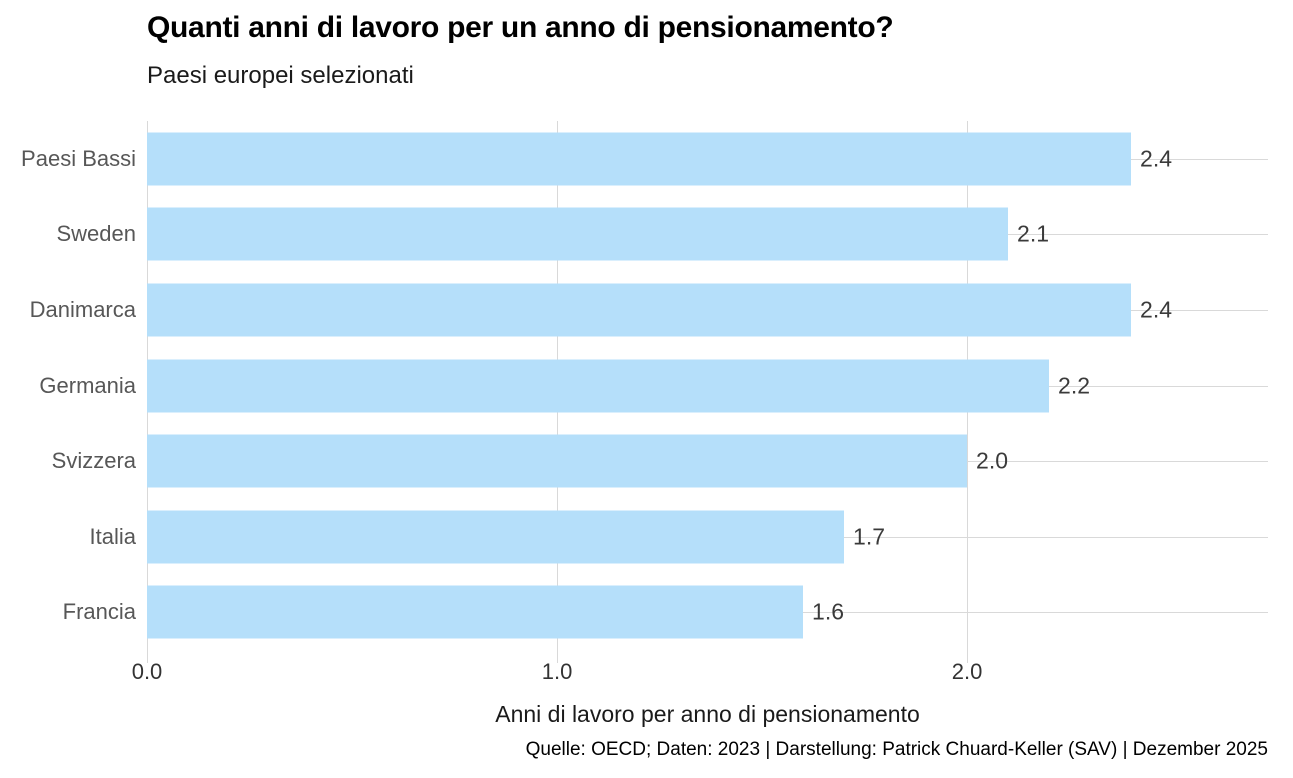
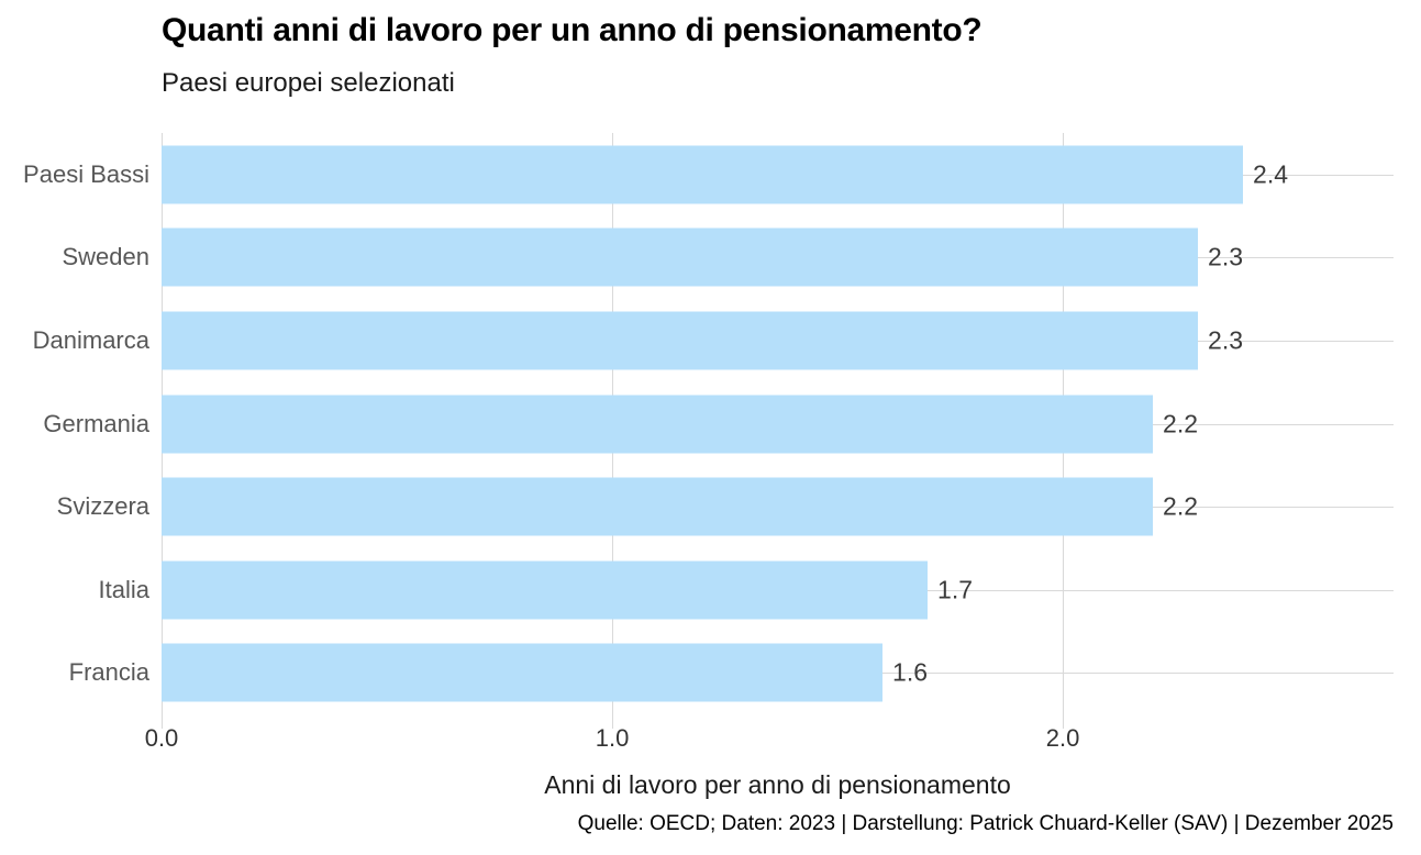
Sweden: 2.1 -> 2.3
Danimarca: 2.4 -> 2.3
Svizzera: 2.0 -> 2.2
